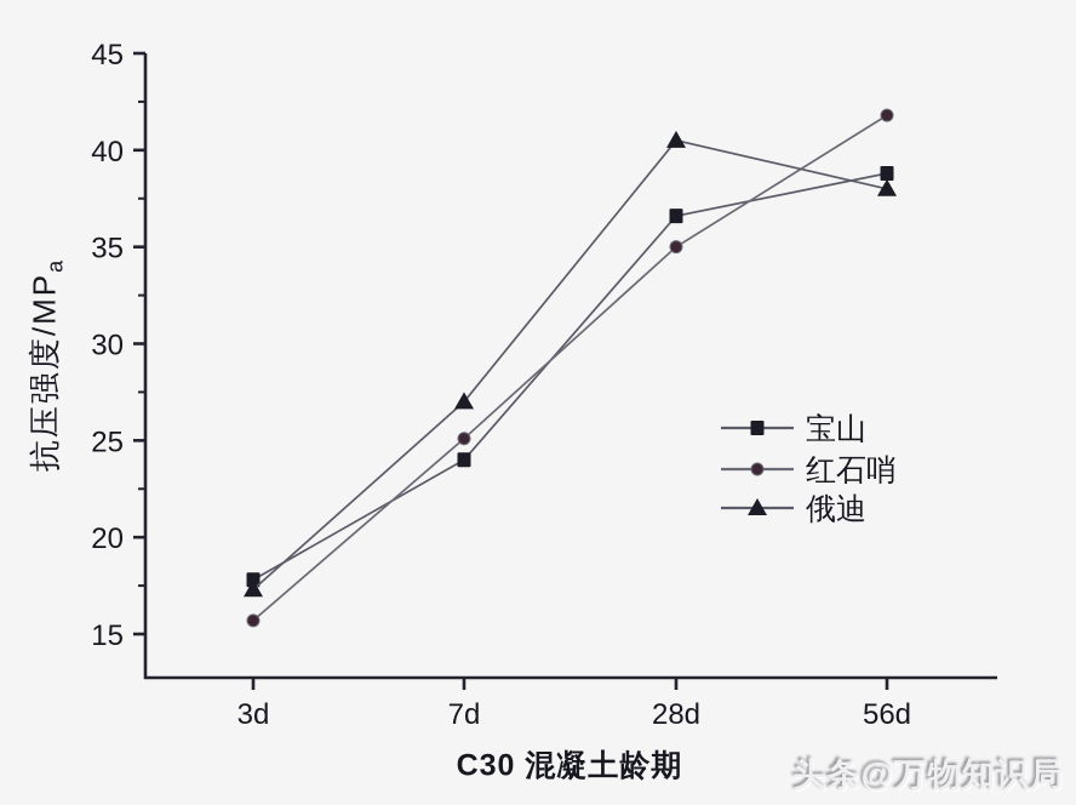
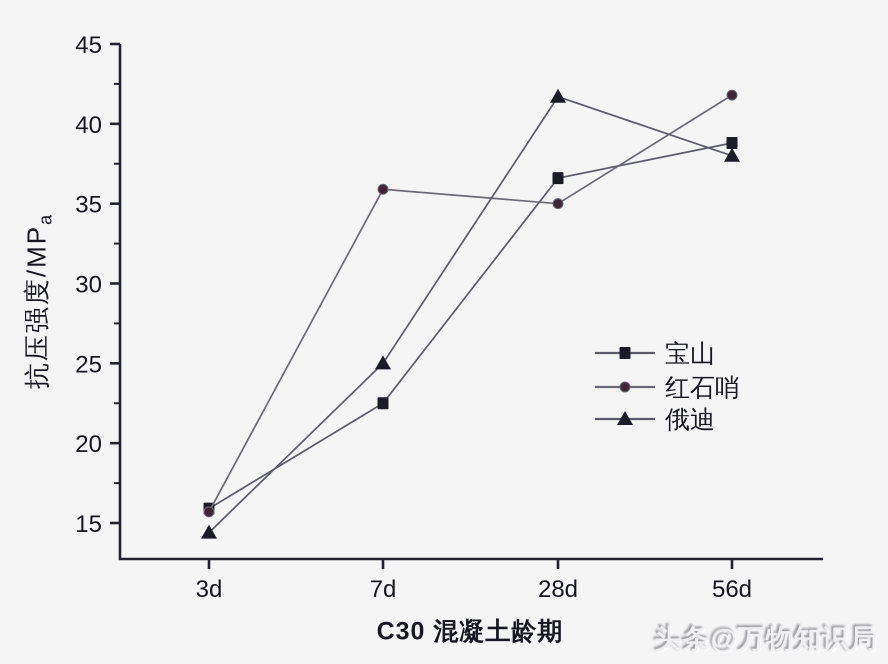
宝山/3d: 17.8 -> 15.9
俄迪/3d: 17.3 -> 14.4
宝山/7d: 24.0 -> 22.5
红石哨/7d: 25.1 -> 35.9
俄迪/7d: 27.0 -> 25.0
俄迪/28d: 40.5 -> 41.7
